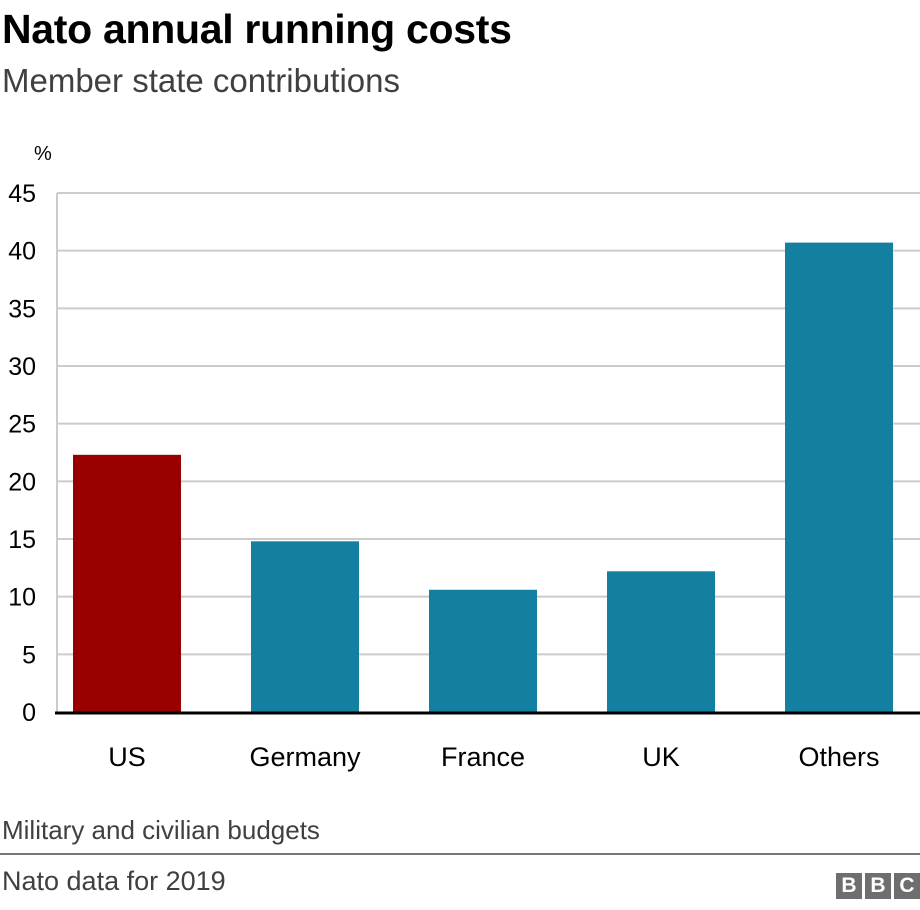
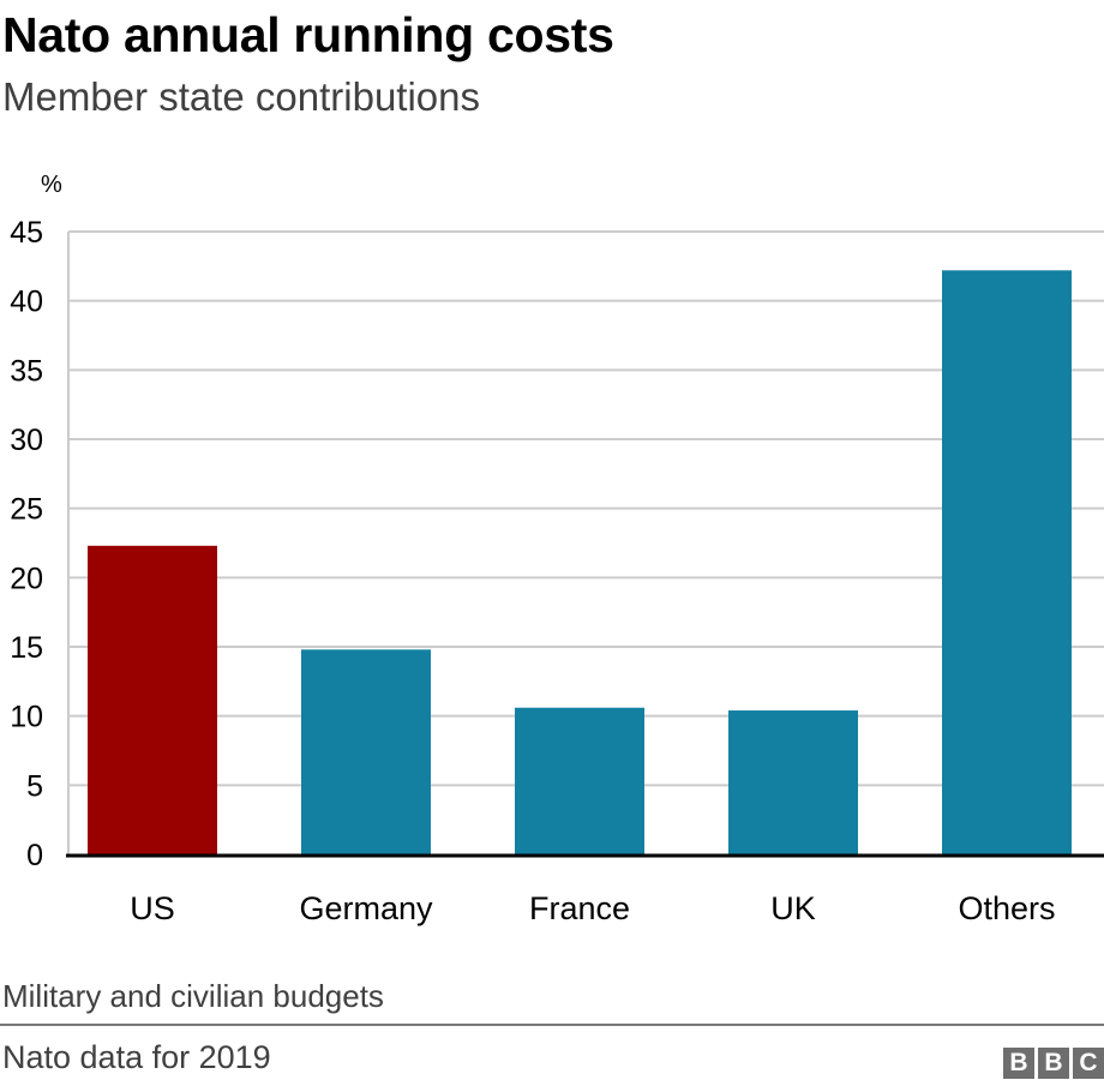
UK: 12.2 -> 10.4
Others: 40.7 -> 42.2
